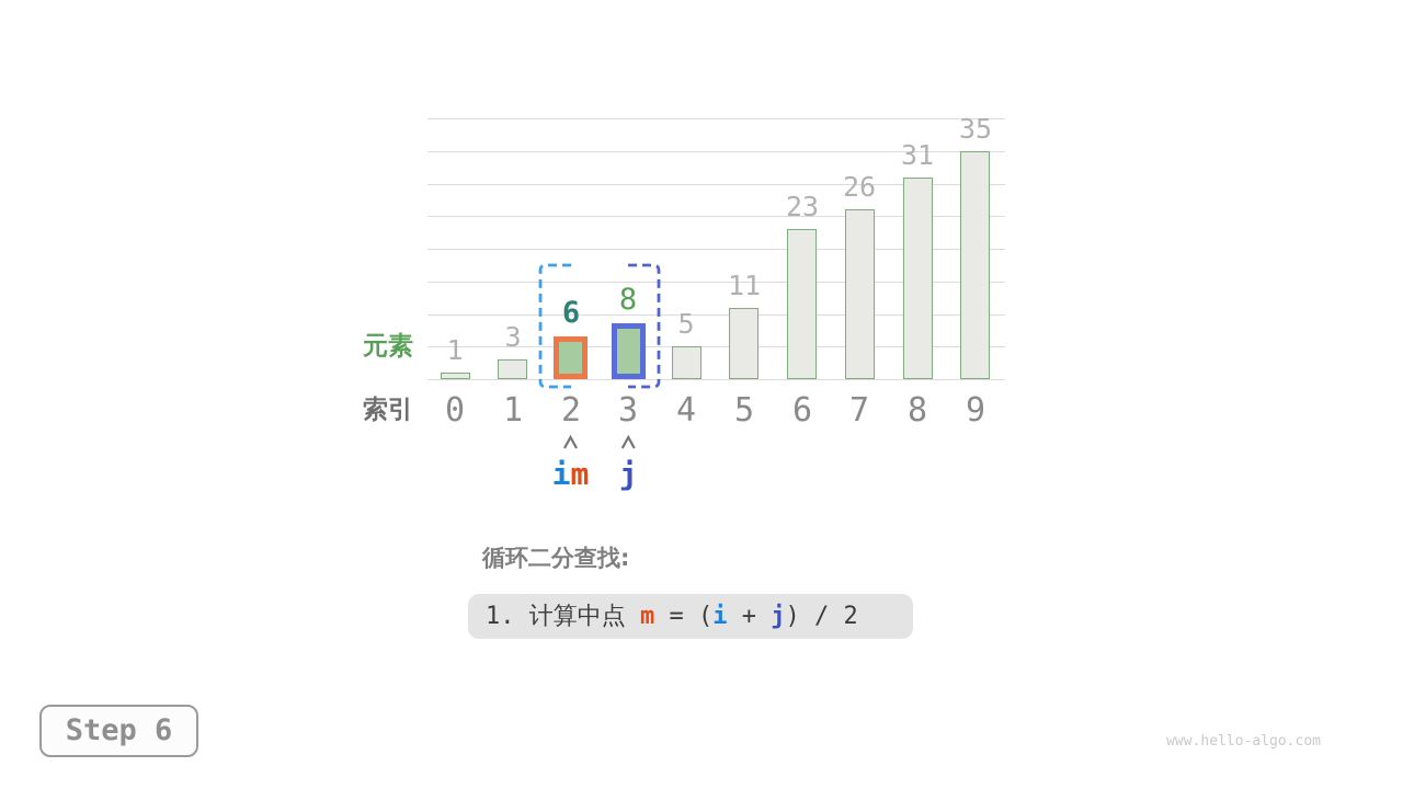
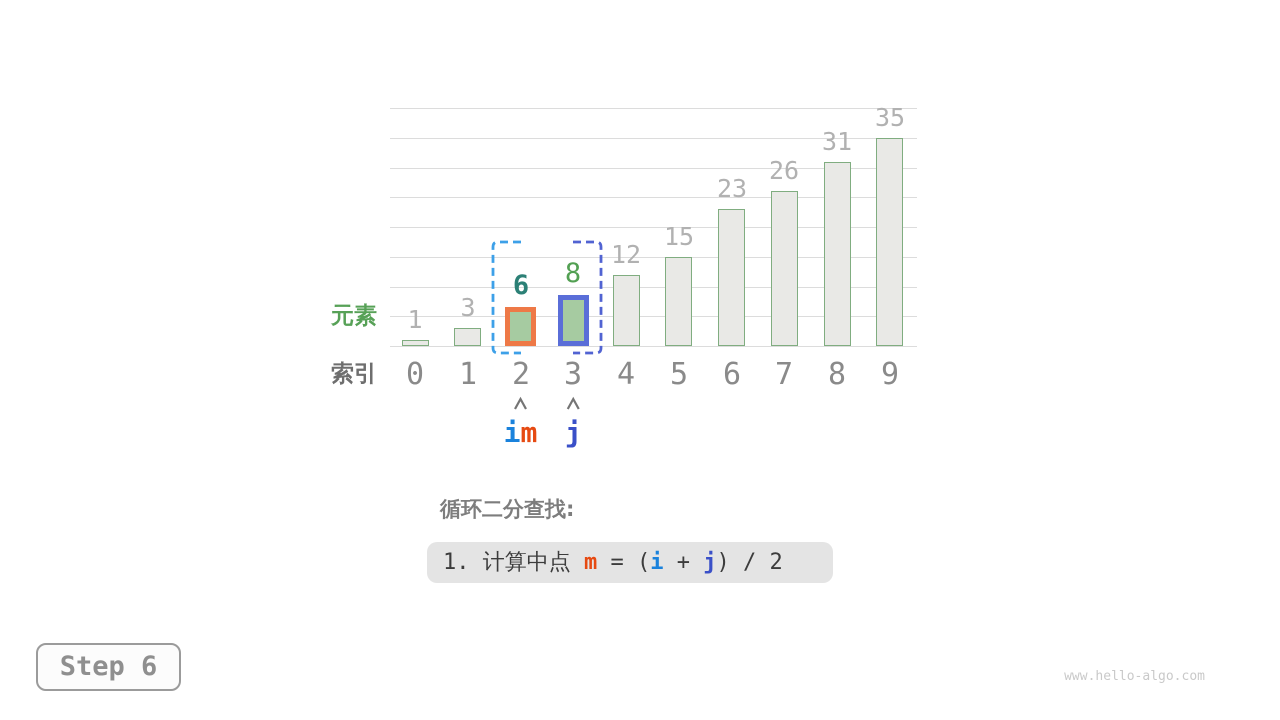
4: 5 -> 12
5: 11 -> 15
